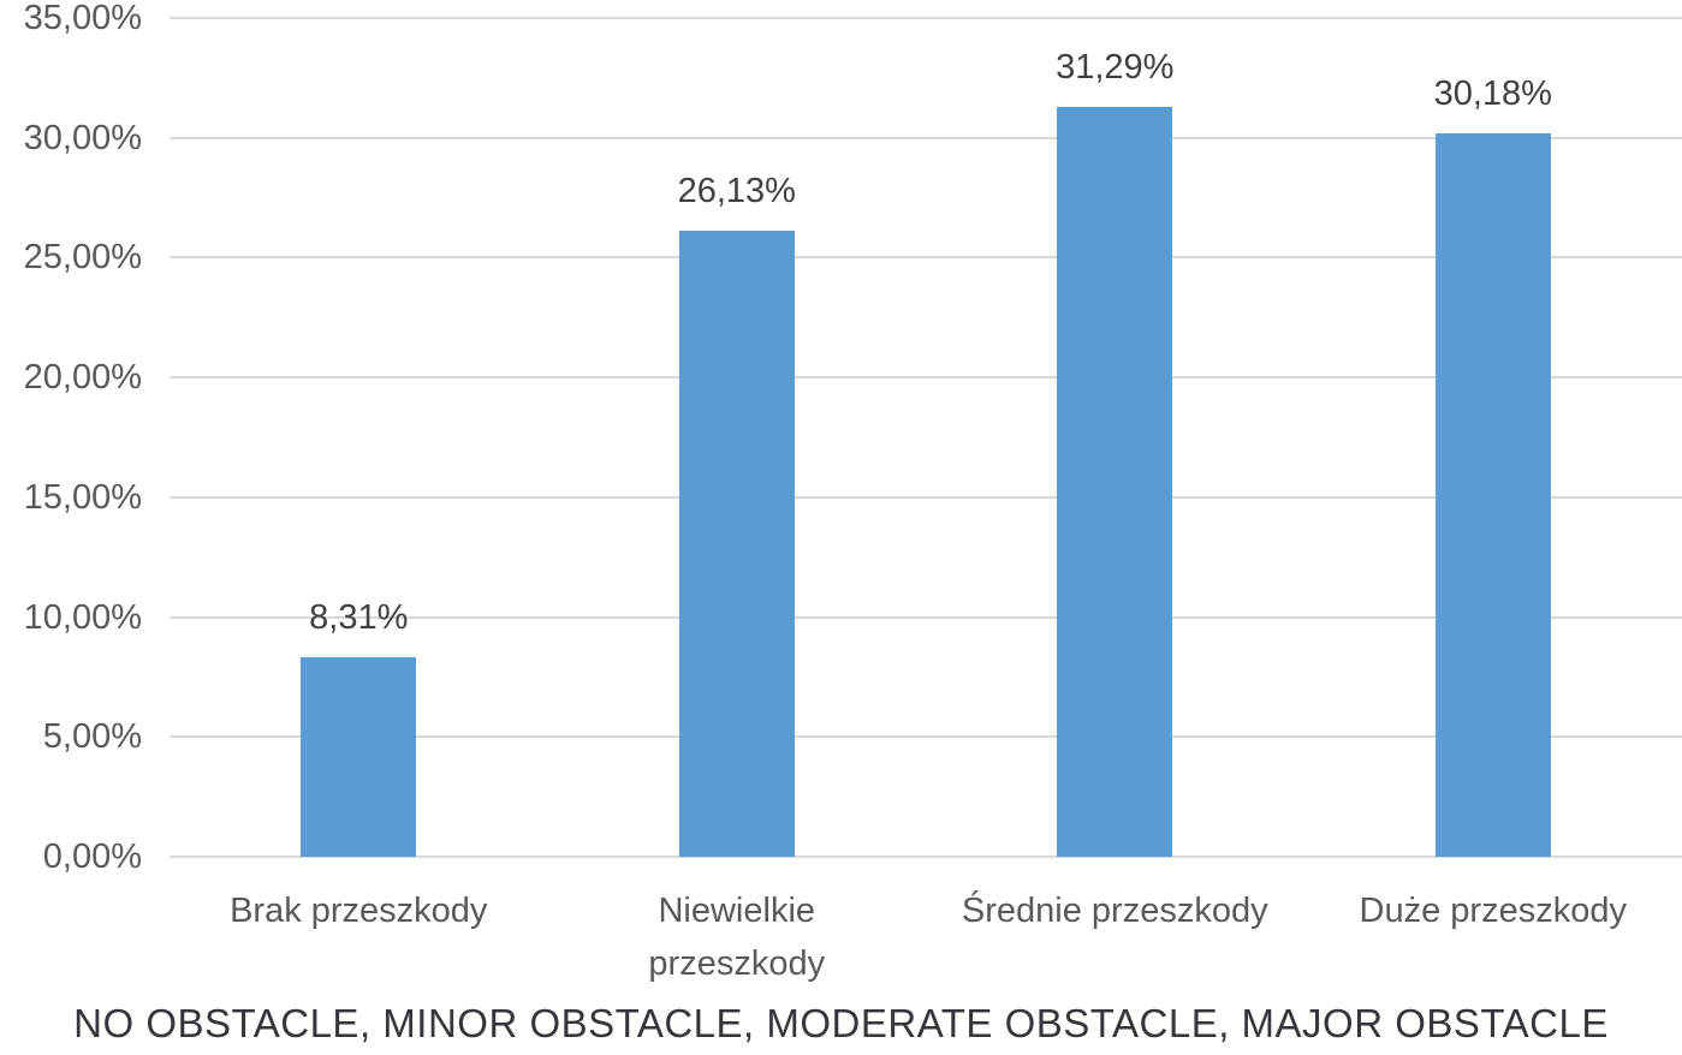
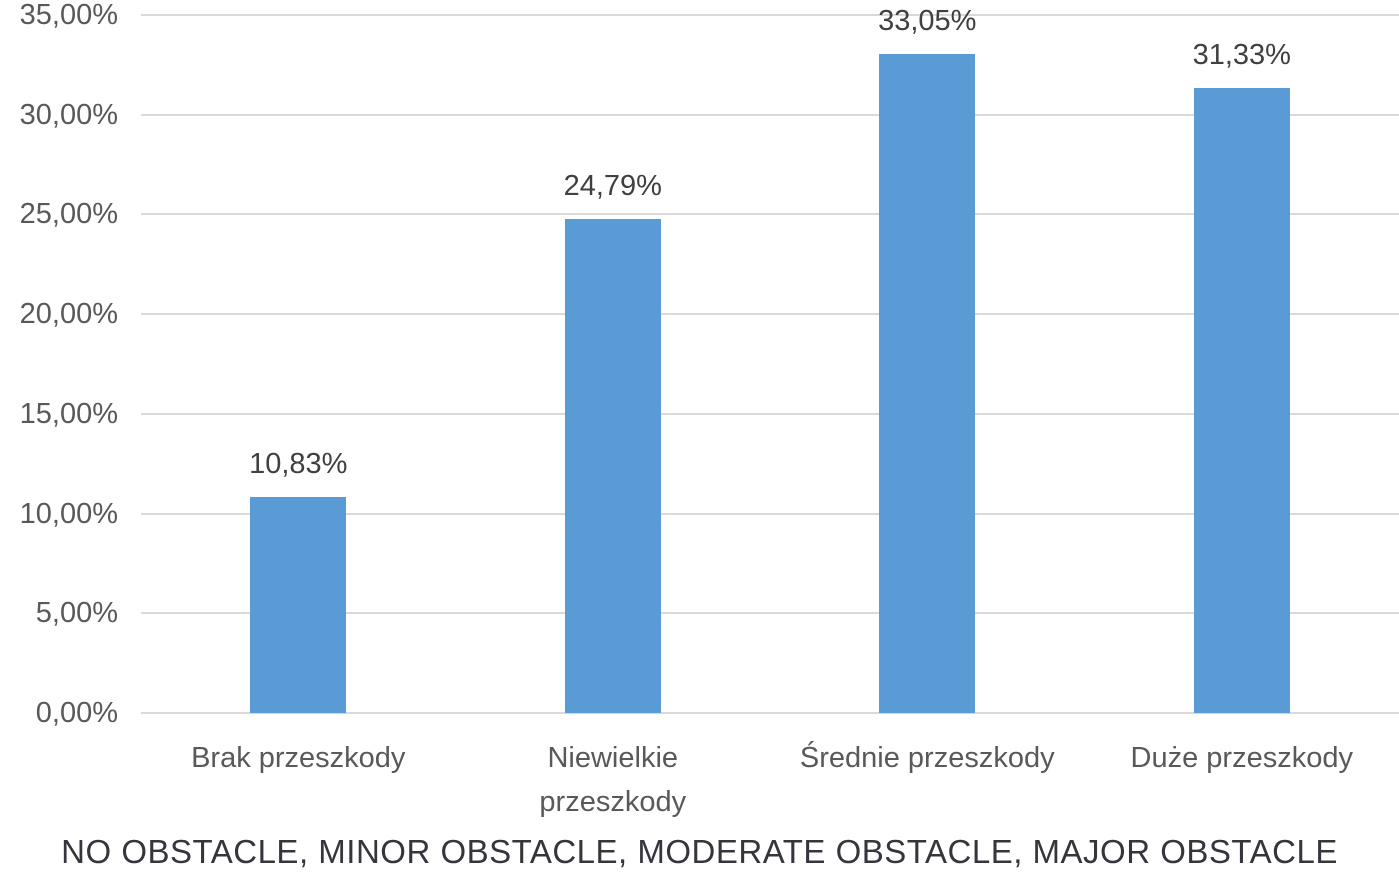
Brak przeszkody: 8,31% -> 10,83%
Niewielkie przeszkody: 26,13% -> 24,79%
Średnie przeszkody: 31,29% -> 33,05%
Duże przeszkody: 30,18% -> 31,33%
